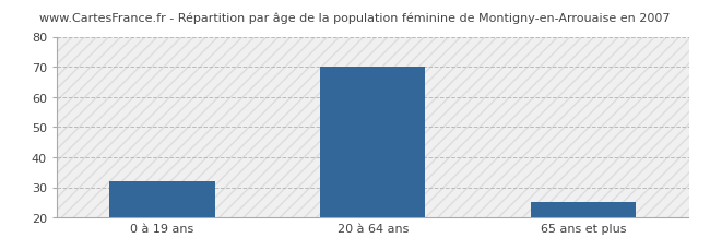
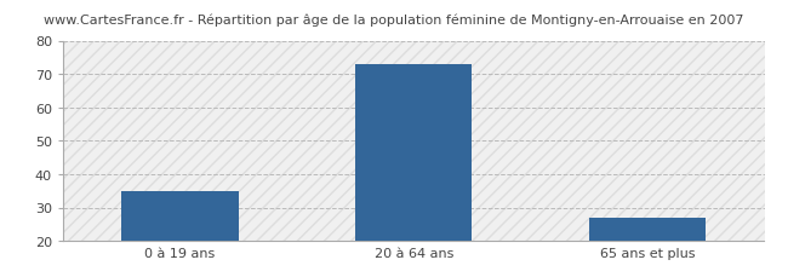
0 à 19 ans: 32 -> 35
20 à 64 ans: 70 -> 73
65 ans et plus: 25 -> 27
